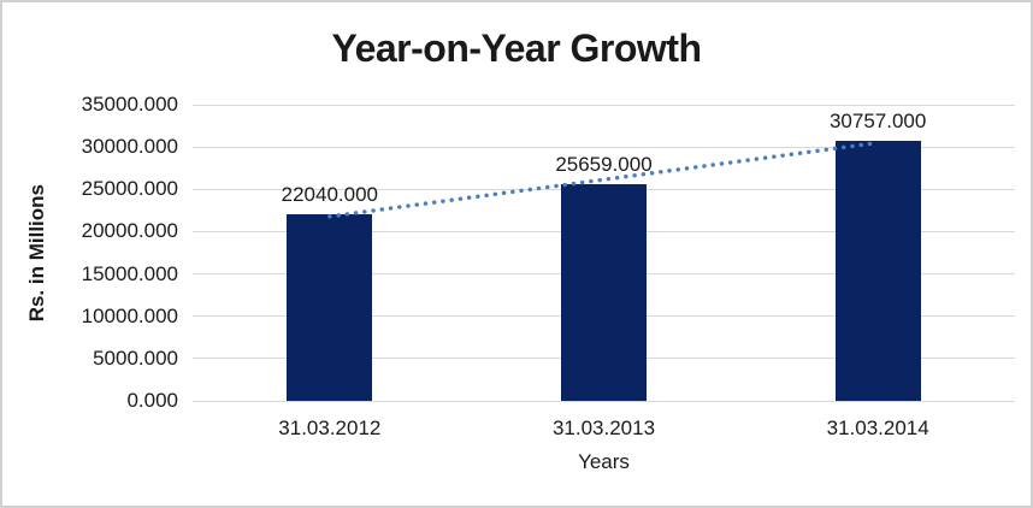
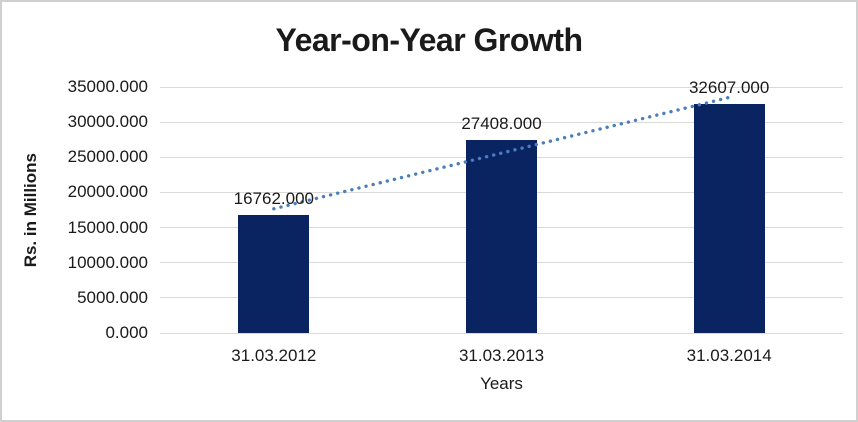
31.03.2012: 22040.000 -> 16762.000
31.03.2013: 25659.000 -> 27408.000
31.03.2014: 30757.000 -> 32607.000
